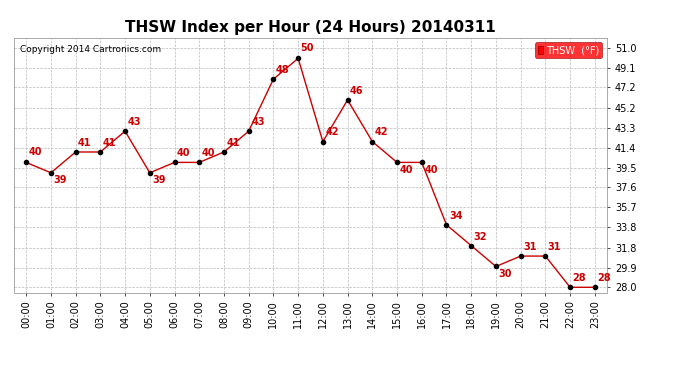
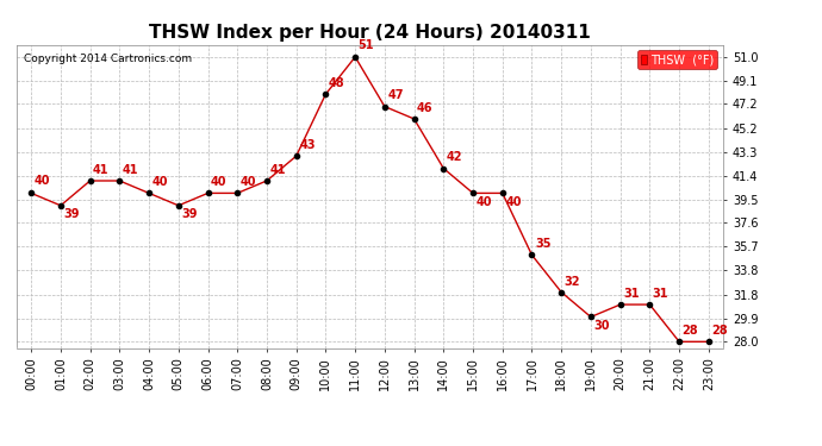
04:00: 43 -> 40
11:00: 50 -> 51
12:00: 42 -> 47
17:00: 34 -> 35
